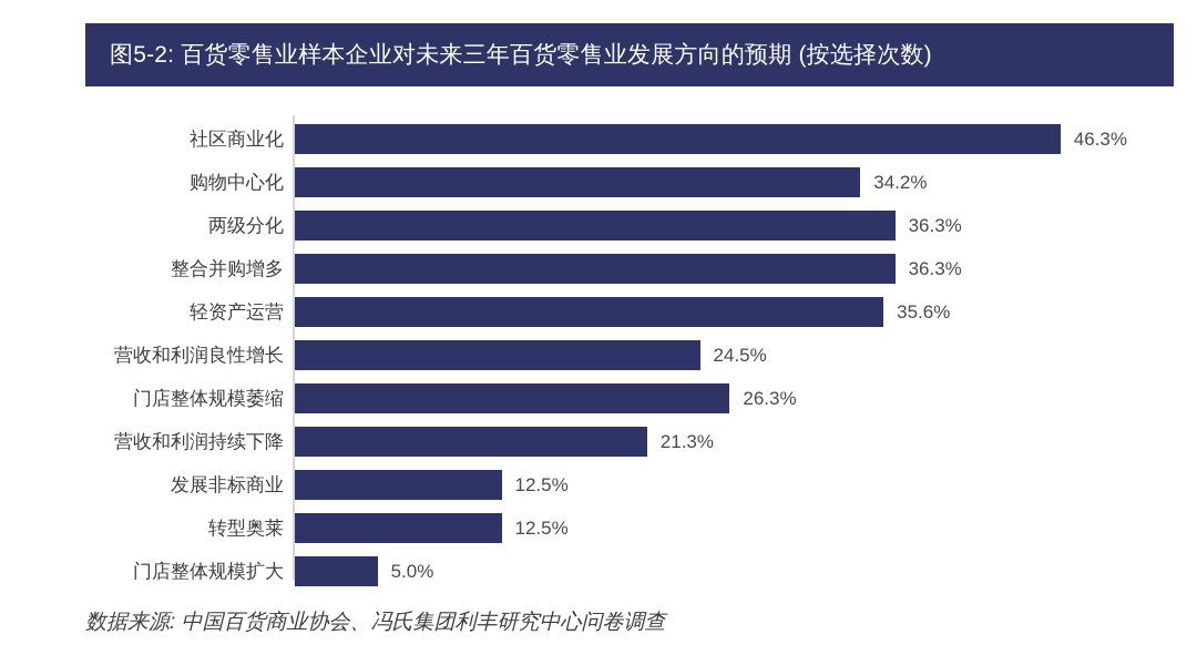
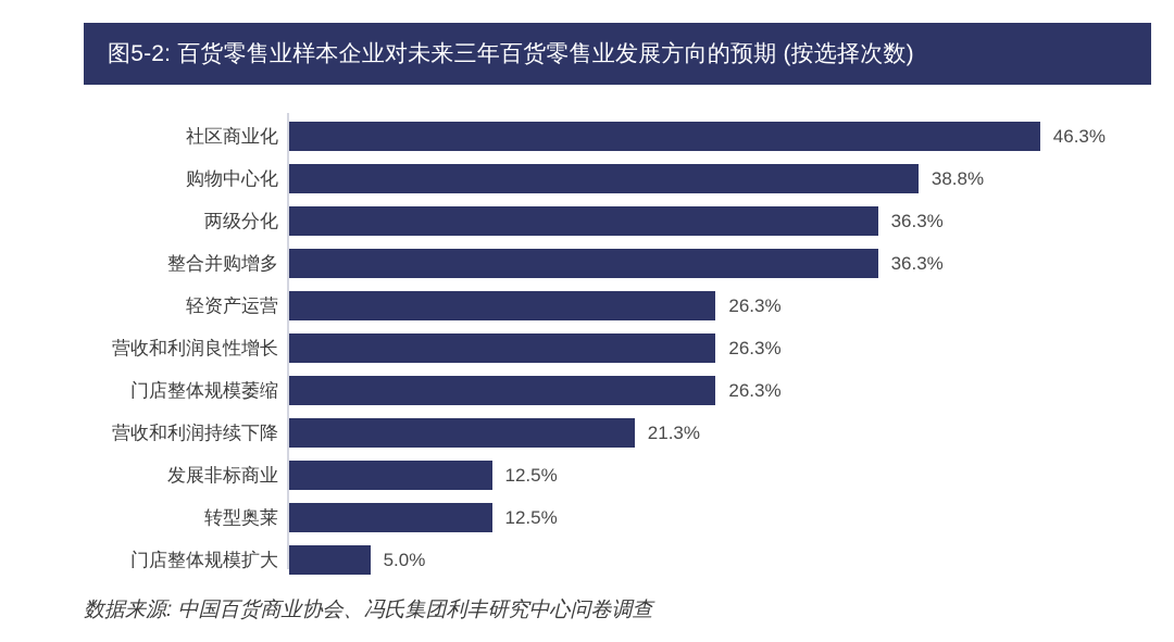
购物中心化: 34.2% -> 38.8%
轻资产运营: 35.6% -> 26.3%
营收和利润良性增长: 24.5% -> 26.3%
